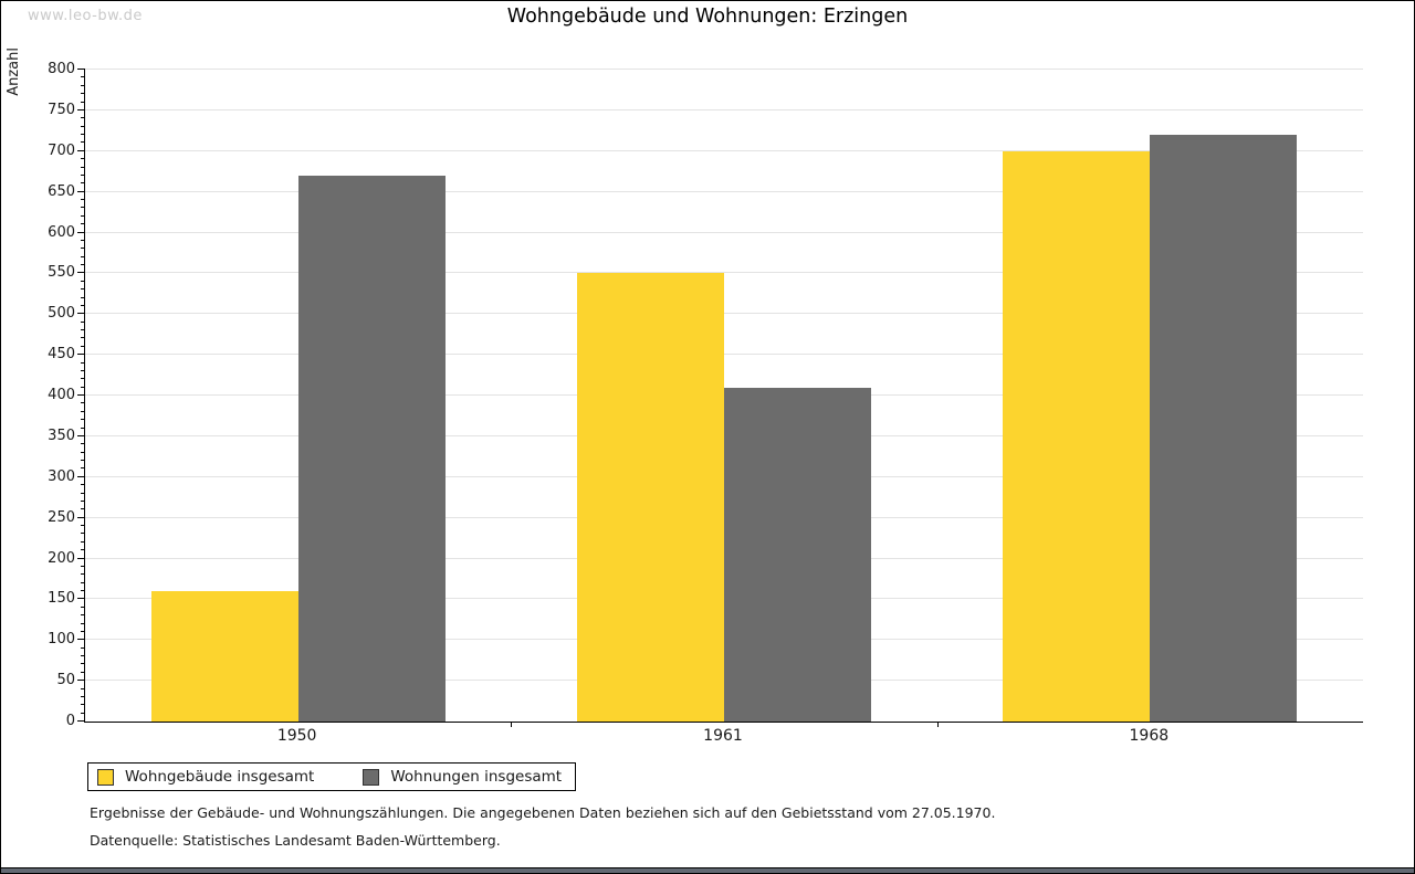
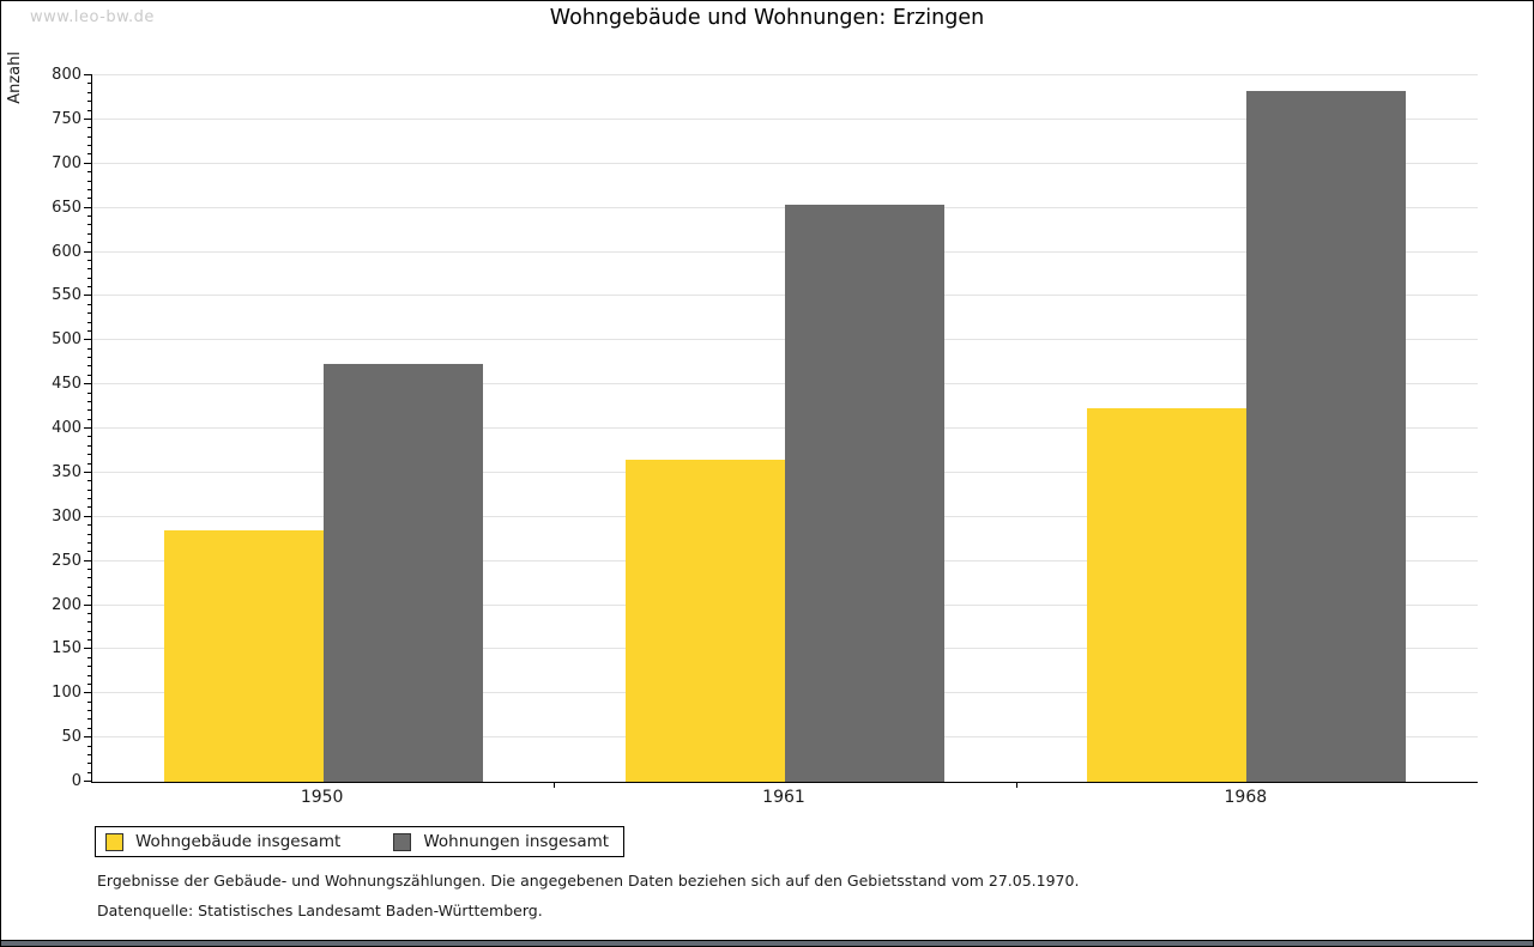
Wohngebäude insgesamt/1950: 160 -> 280
Wohnungen insgesamt/1950: 670 -> 470
Wohngebäude insgesamt/1961: 550 -> 360
Wohnungen insgesamt/1961: 410 -> 650
Wohngebäude insgesamt/1968: 700 -> 420
Wohnungen insgesamt/1968: 720 -> 780
